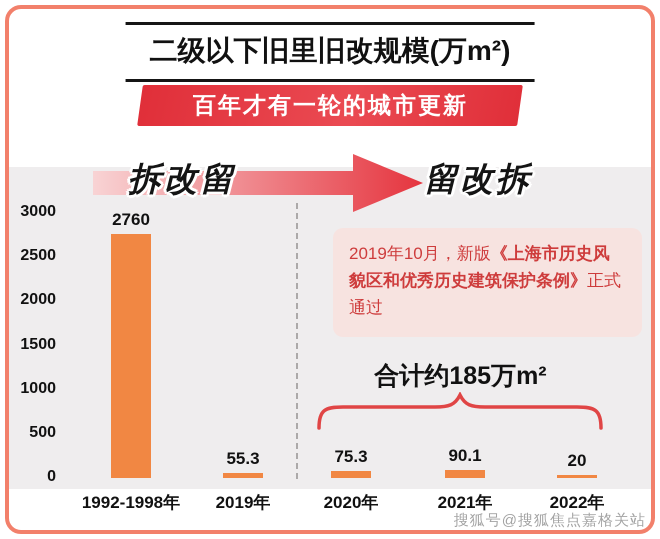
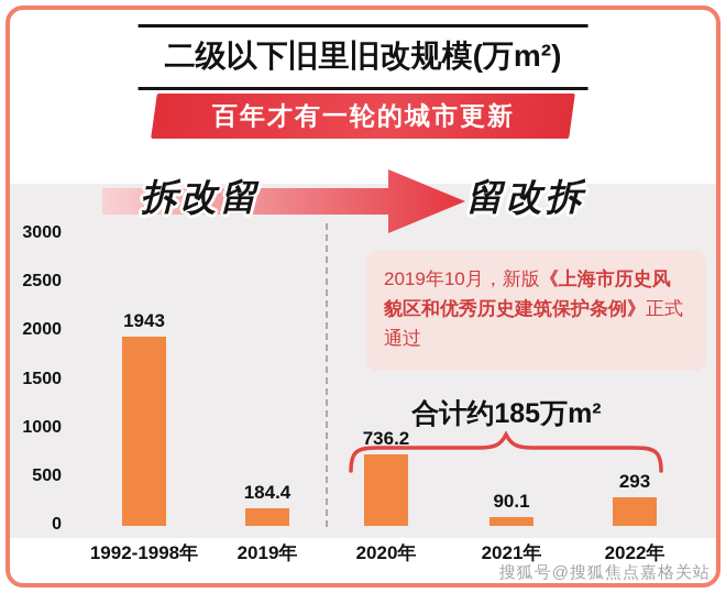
1992-1998年: 2760 -> 1943
2019年: 55.3 -> 184.4
2020年: 75.3 -> 736.2
2022年: 20 -> 293
